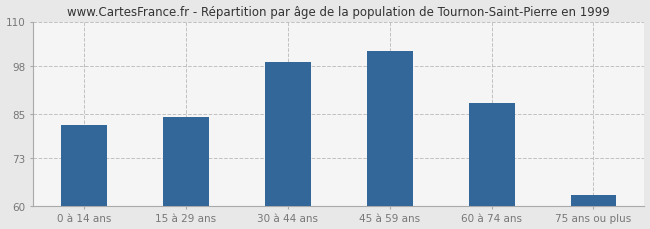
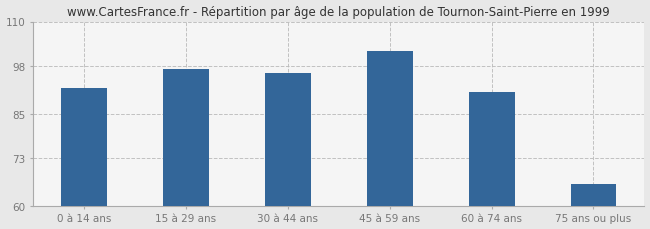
0 à 14 ans: 82 -> 92
15 à 29 ans: 84 -> 97
30 à 44 ans: 99 -> 96
60 à 74 ans: 88 -> 91
75 ans ou plus: 63 -> 66
